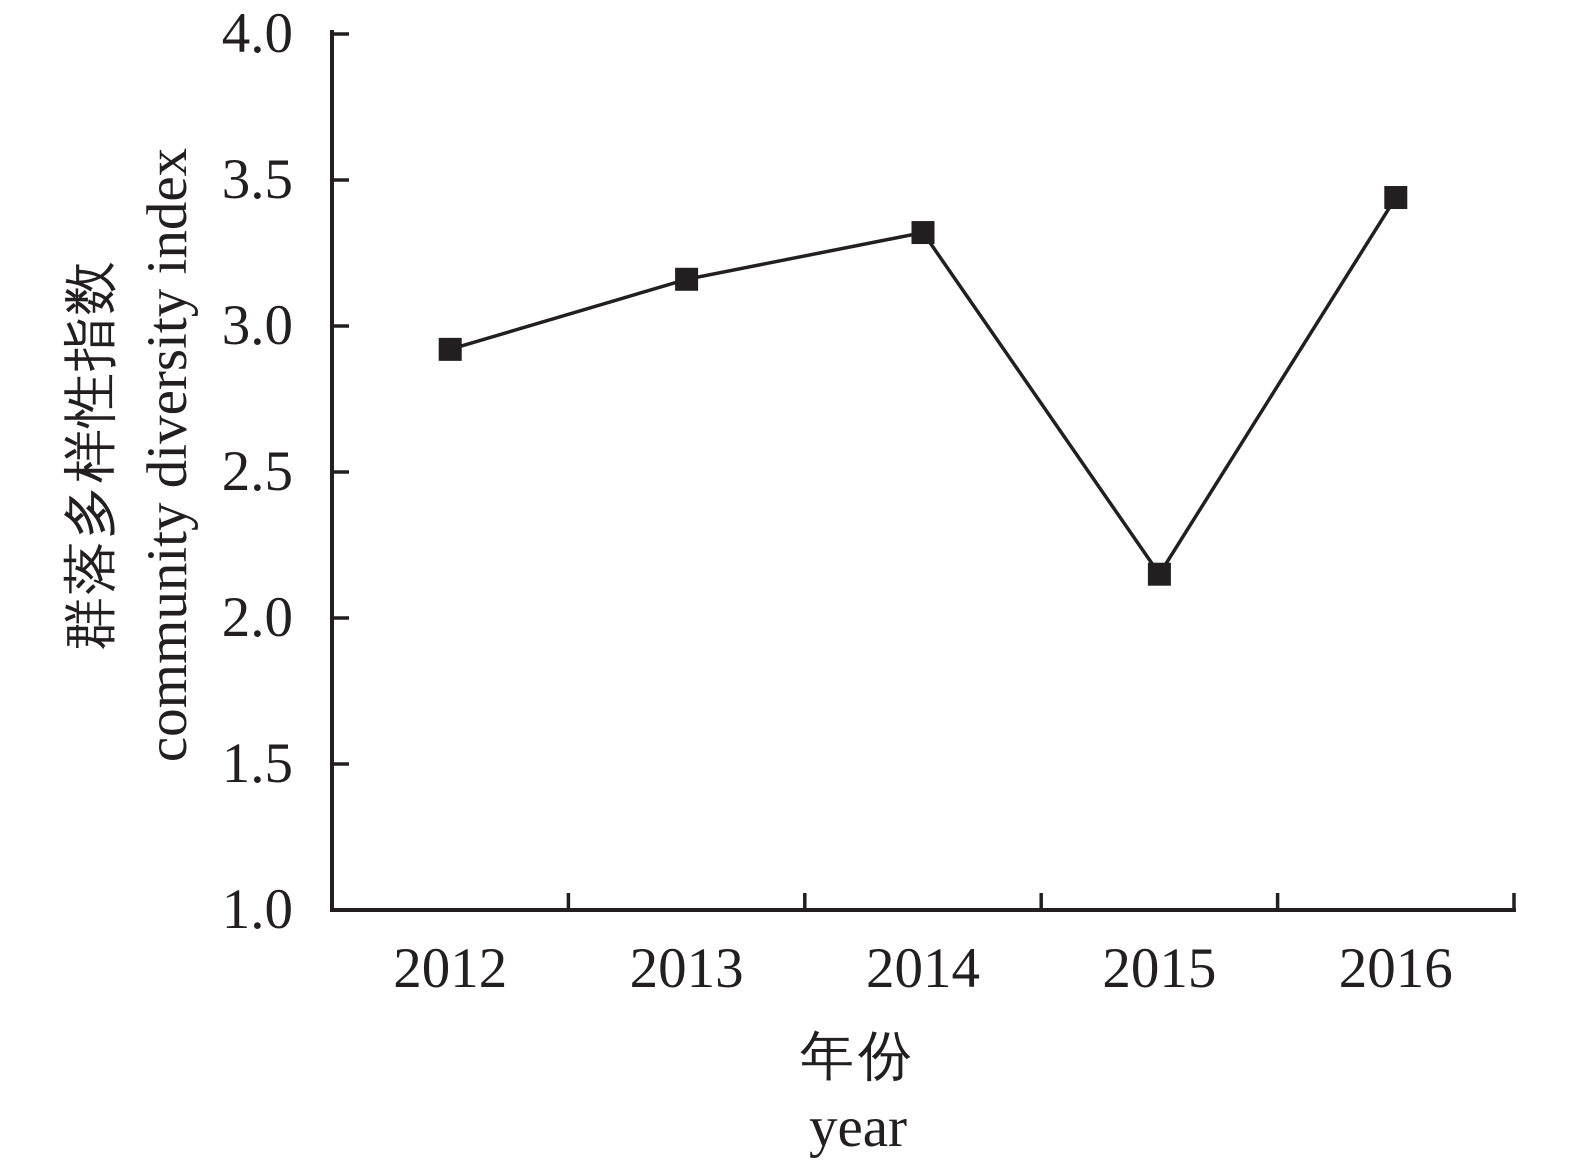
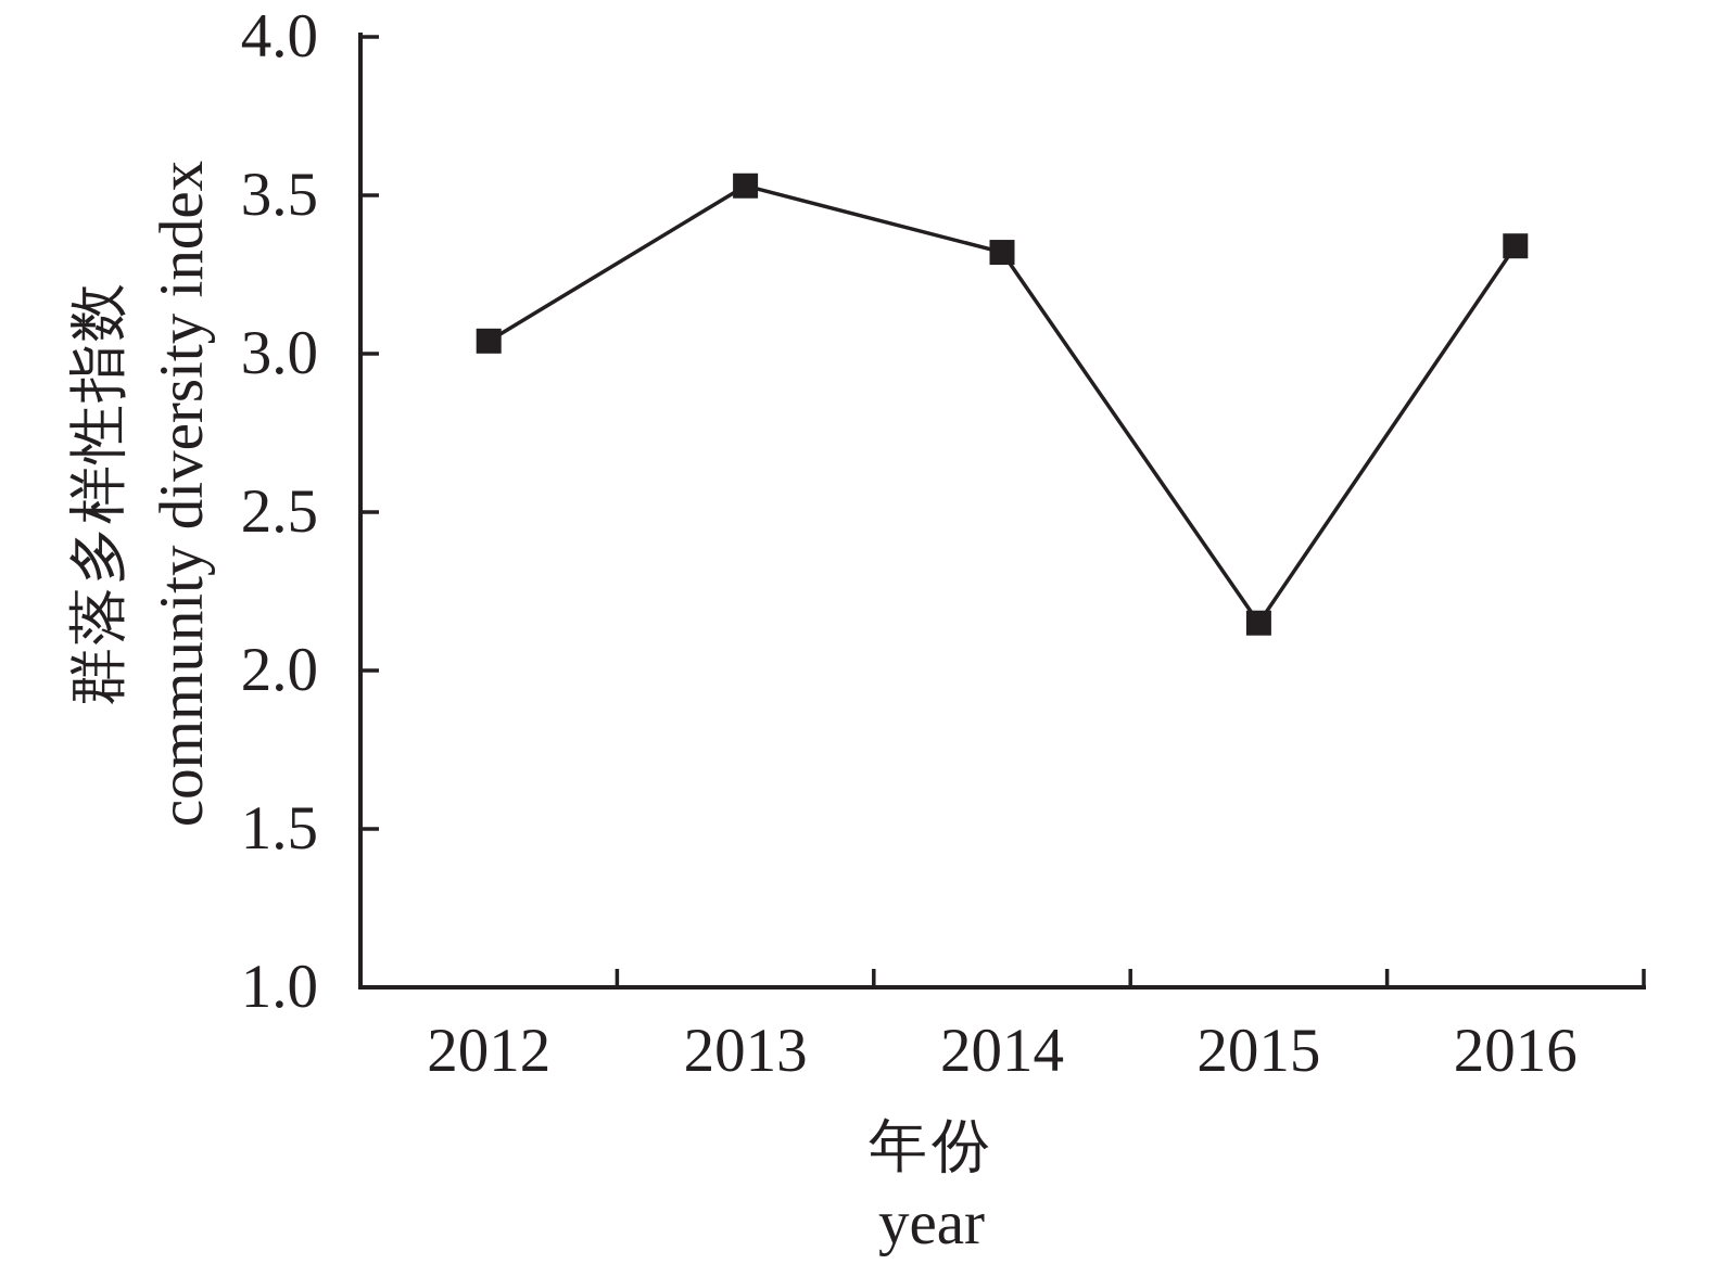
2012: 2.92 -> 3.04
2013: 3.16 -> 3.53
2016: 3.44 -> 3.34
